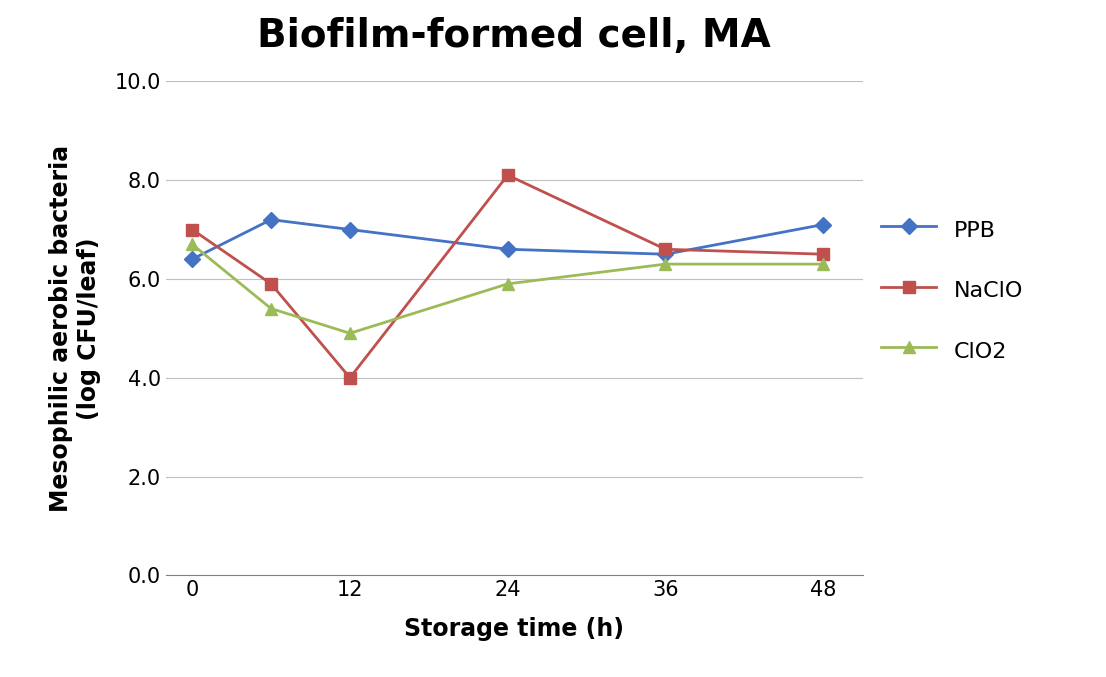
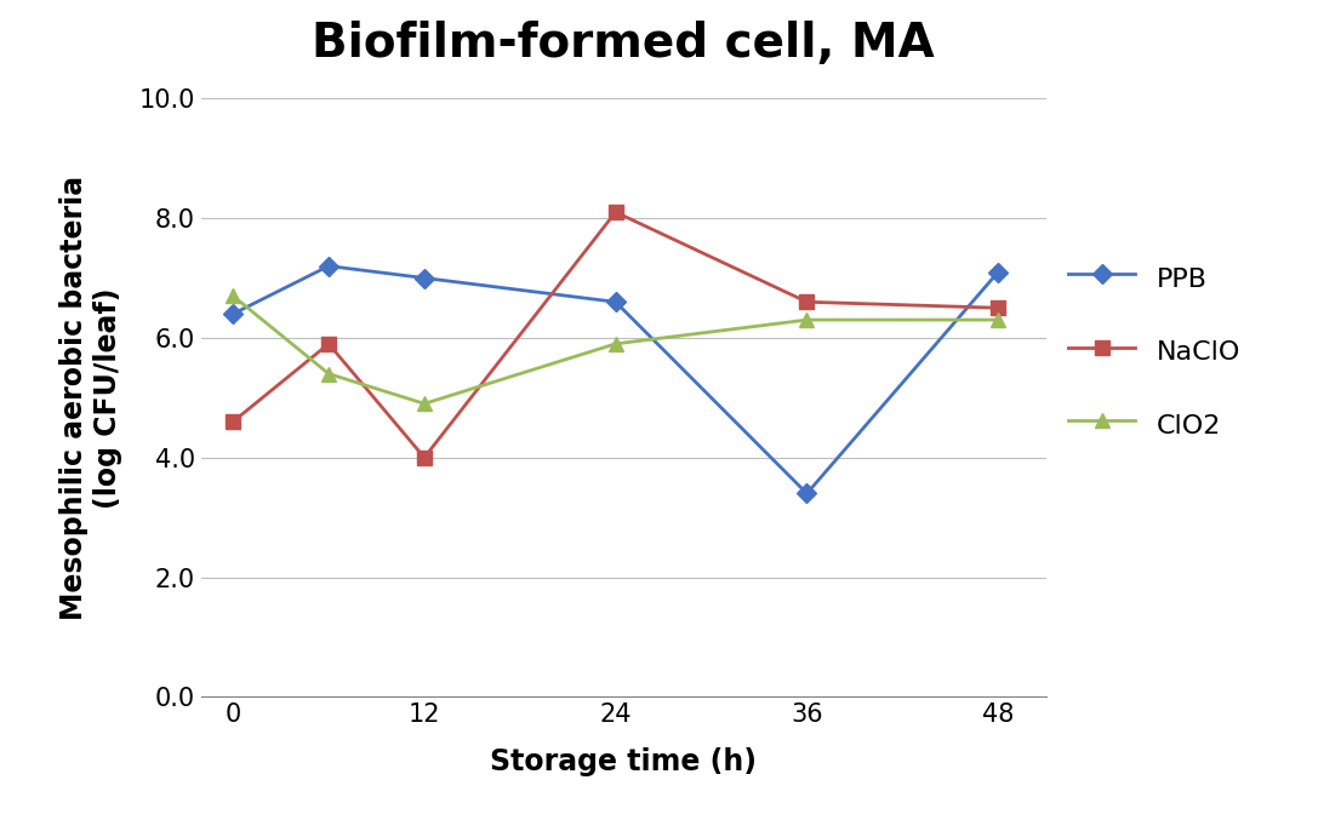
NaClO/0: 7.0 -> 4.6
PPB/36: 6.5 -> 3.4
